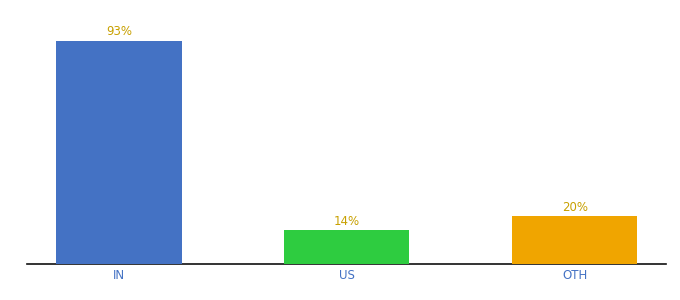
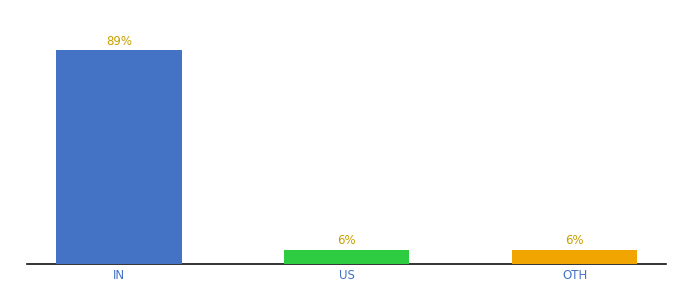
IN: 93% -> 89%
US: 14% -> 6%
OTH: 20% -> 6%
